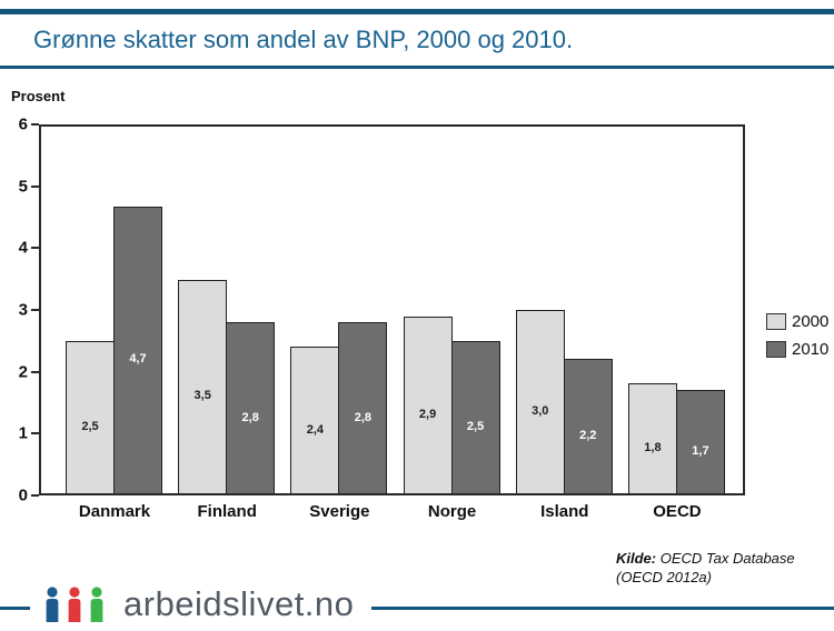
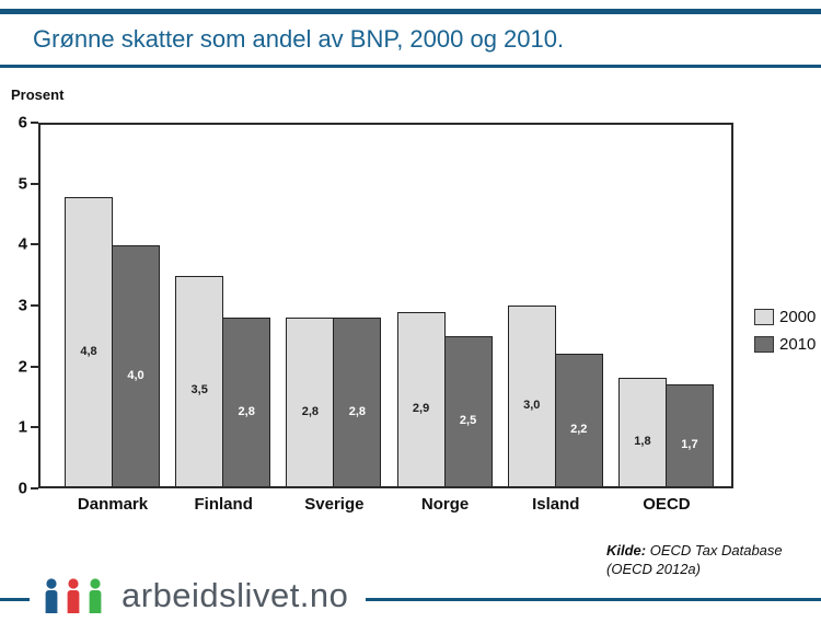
2000/Danmark: 2,5 -> 4,8
2010/Danmark: 4,7 -> 4,0
2000/Sverige: 2,4 -> 2,8
